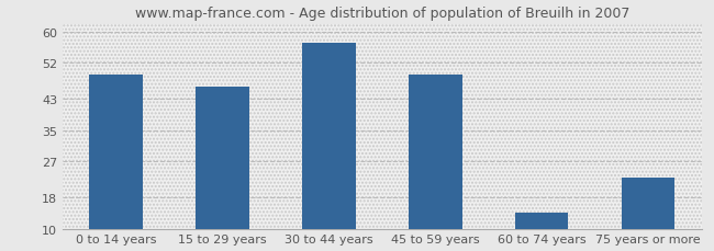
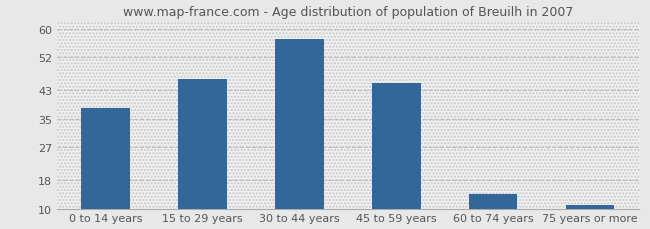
0 to 14 years: 49 -> 38
45 to 59 years: 49 -> 45
75 years or more: 23 -> 11
